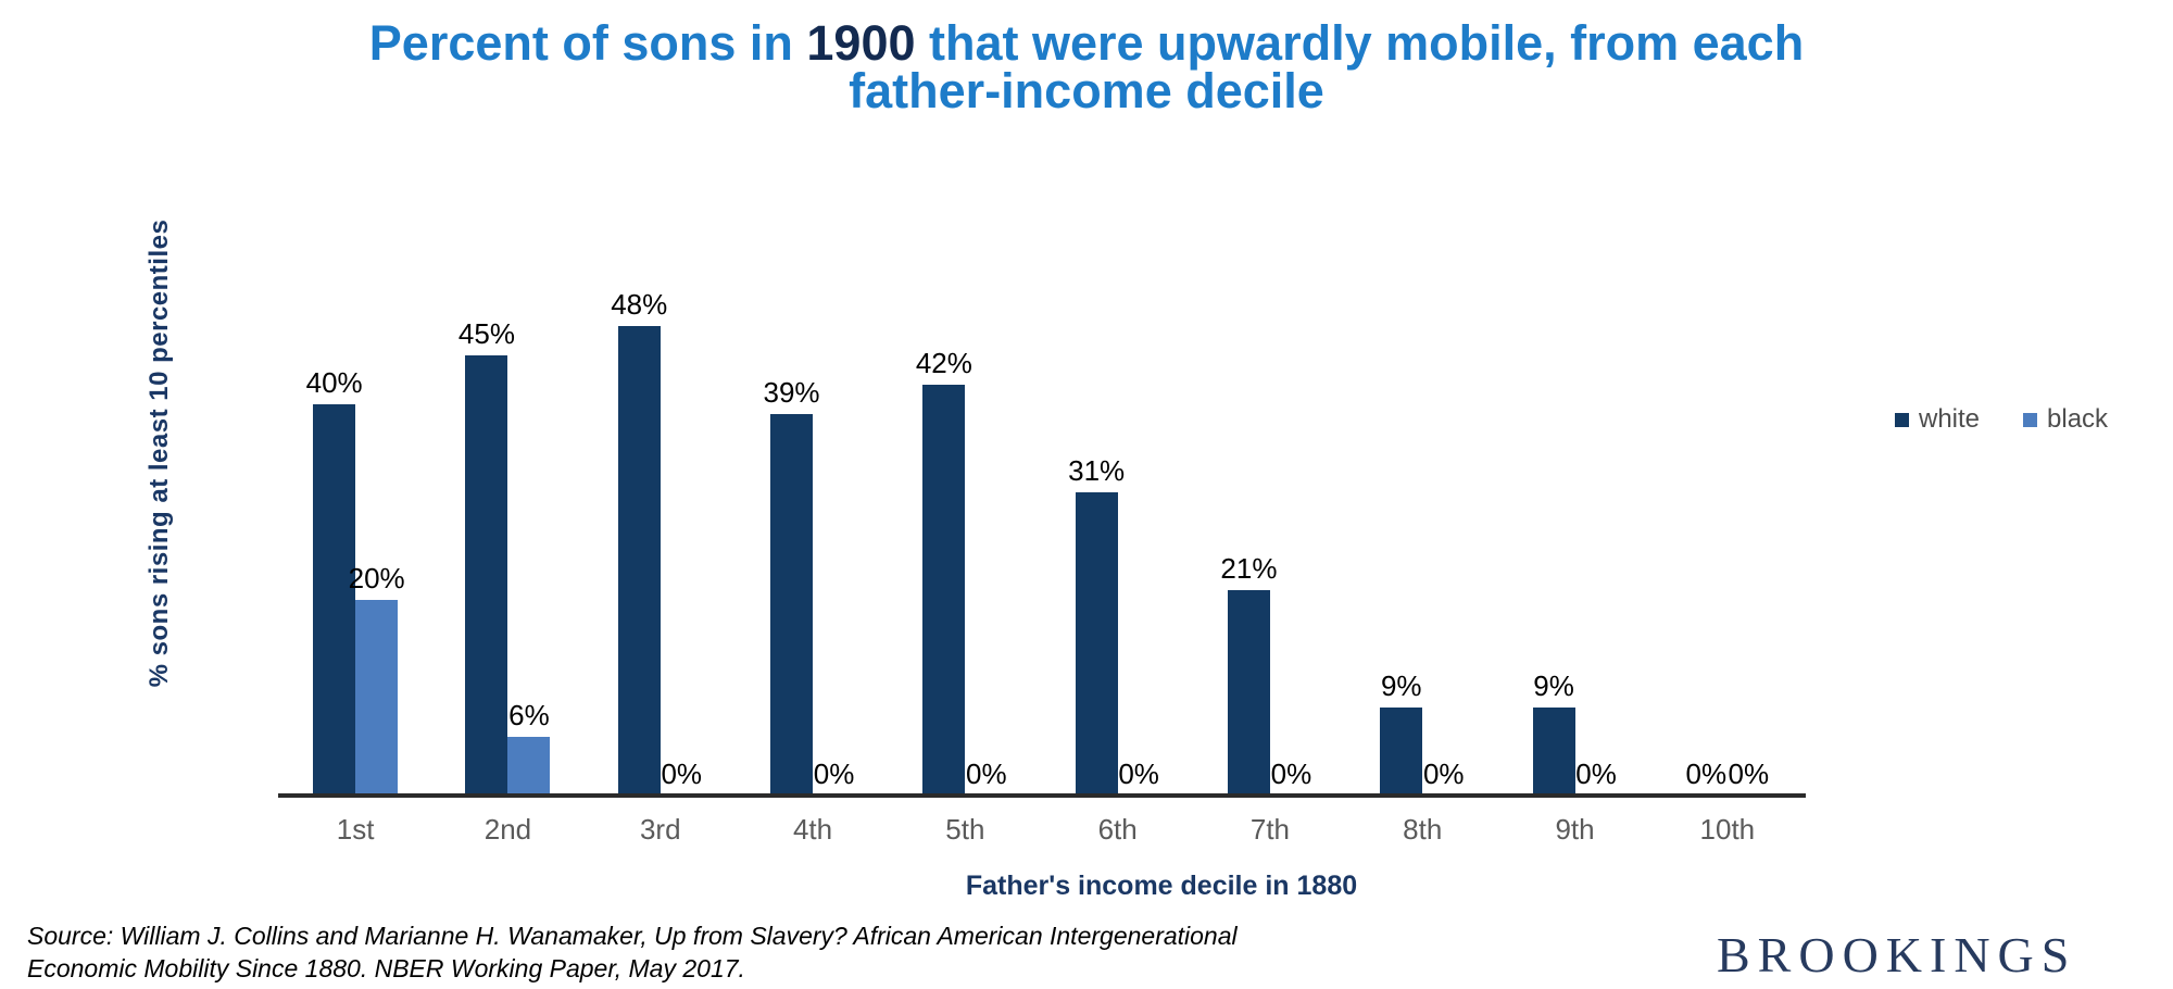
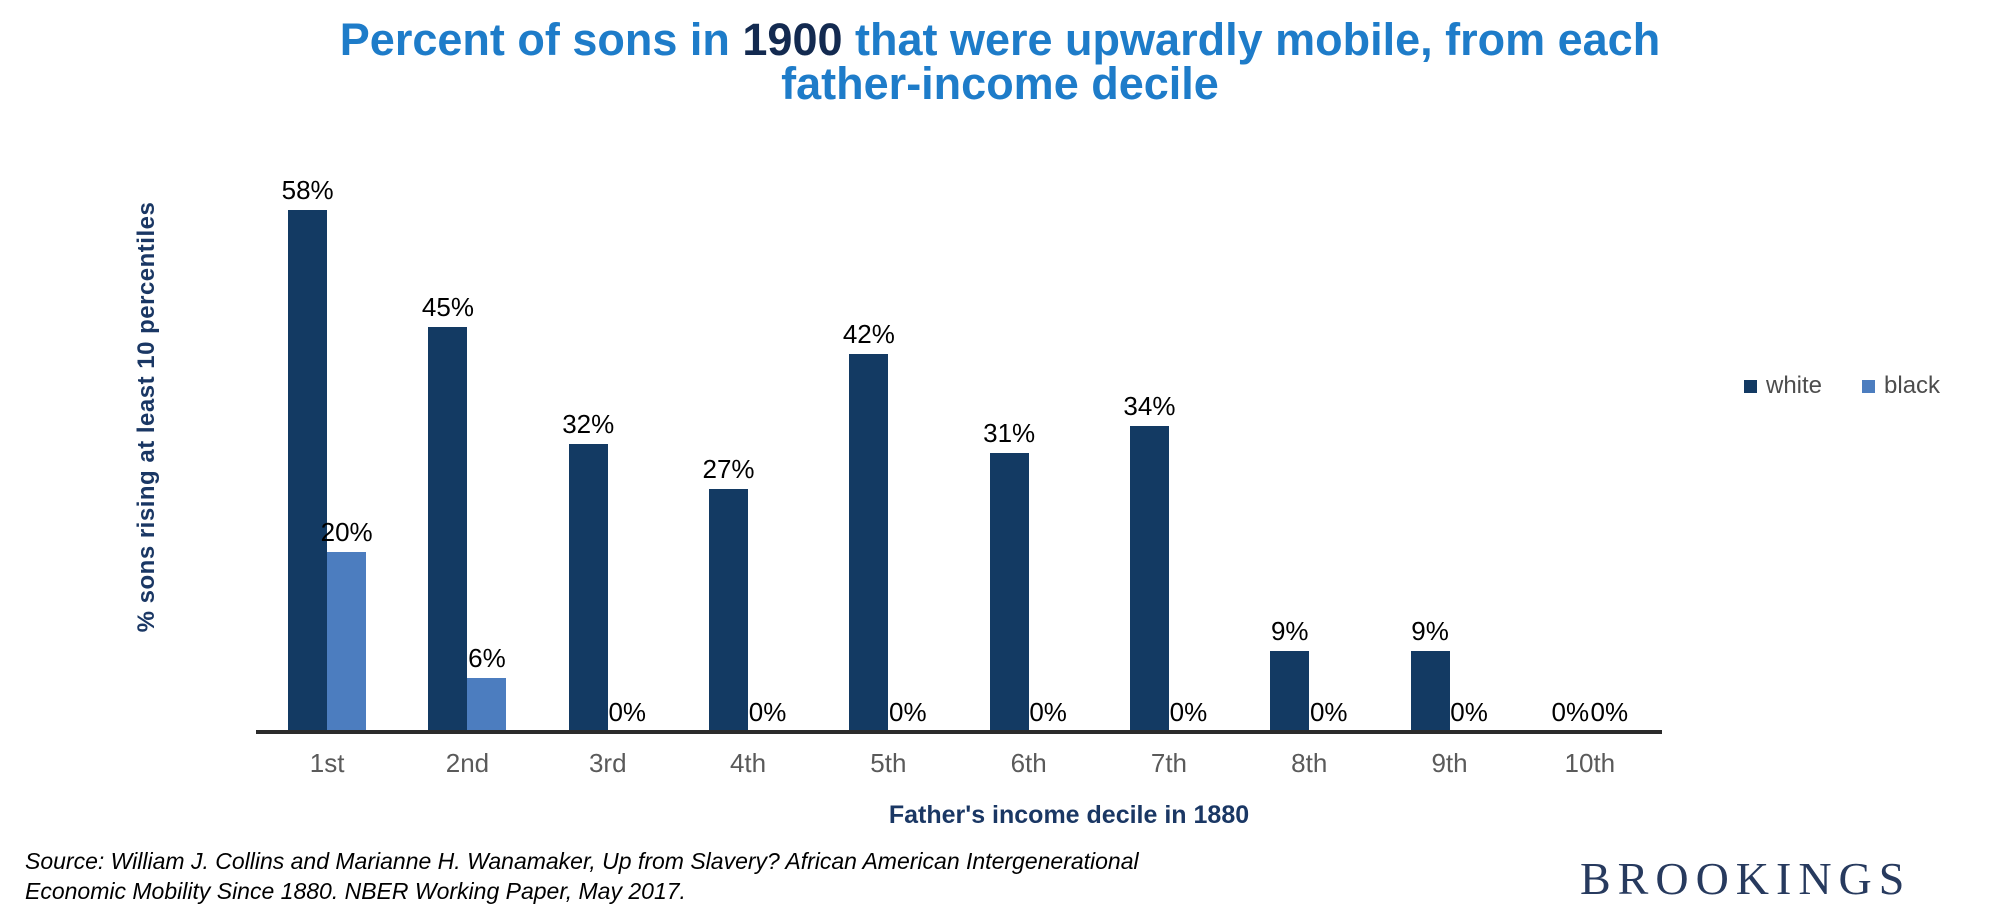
white/1st: 40% -> 58%
white/3rd: 48% -> 32%
white/4th: 39% -> 27%
white/7th: 21% -> 34%
